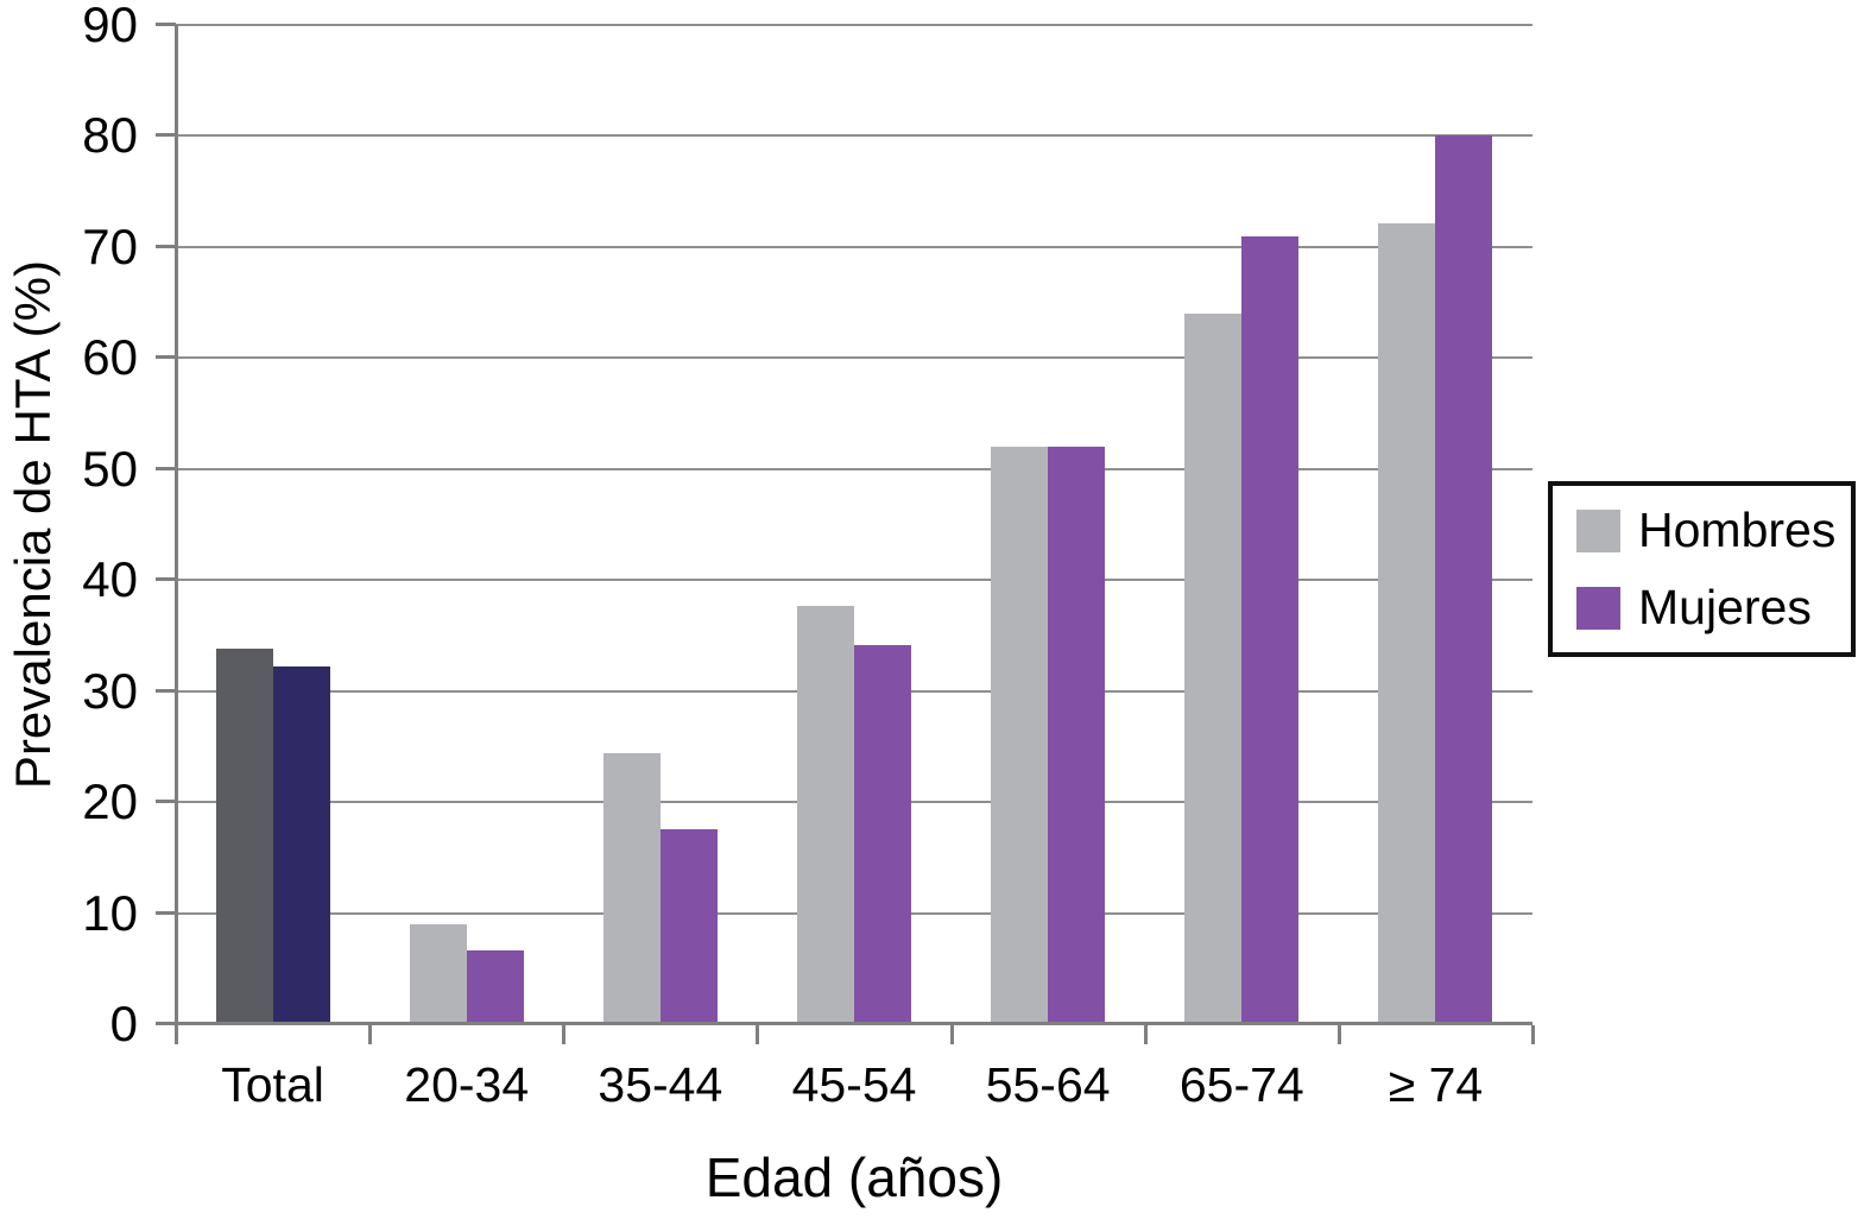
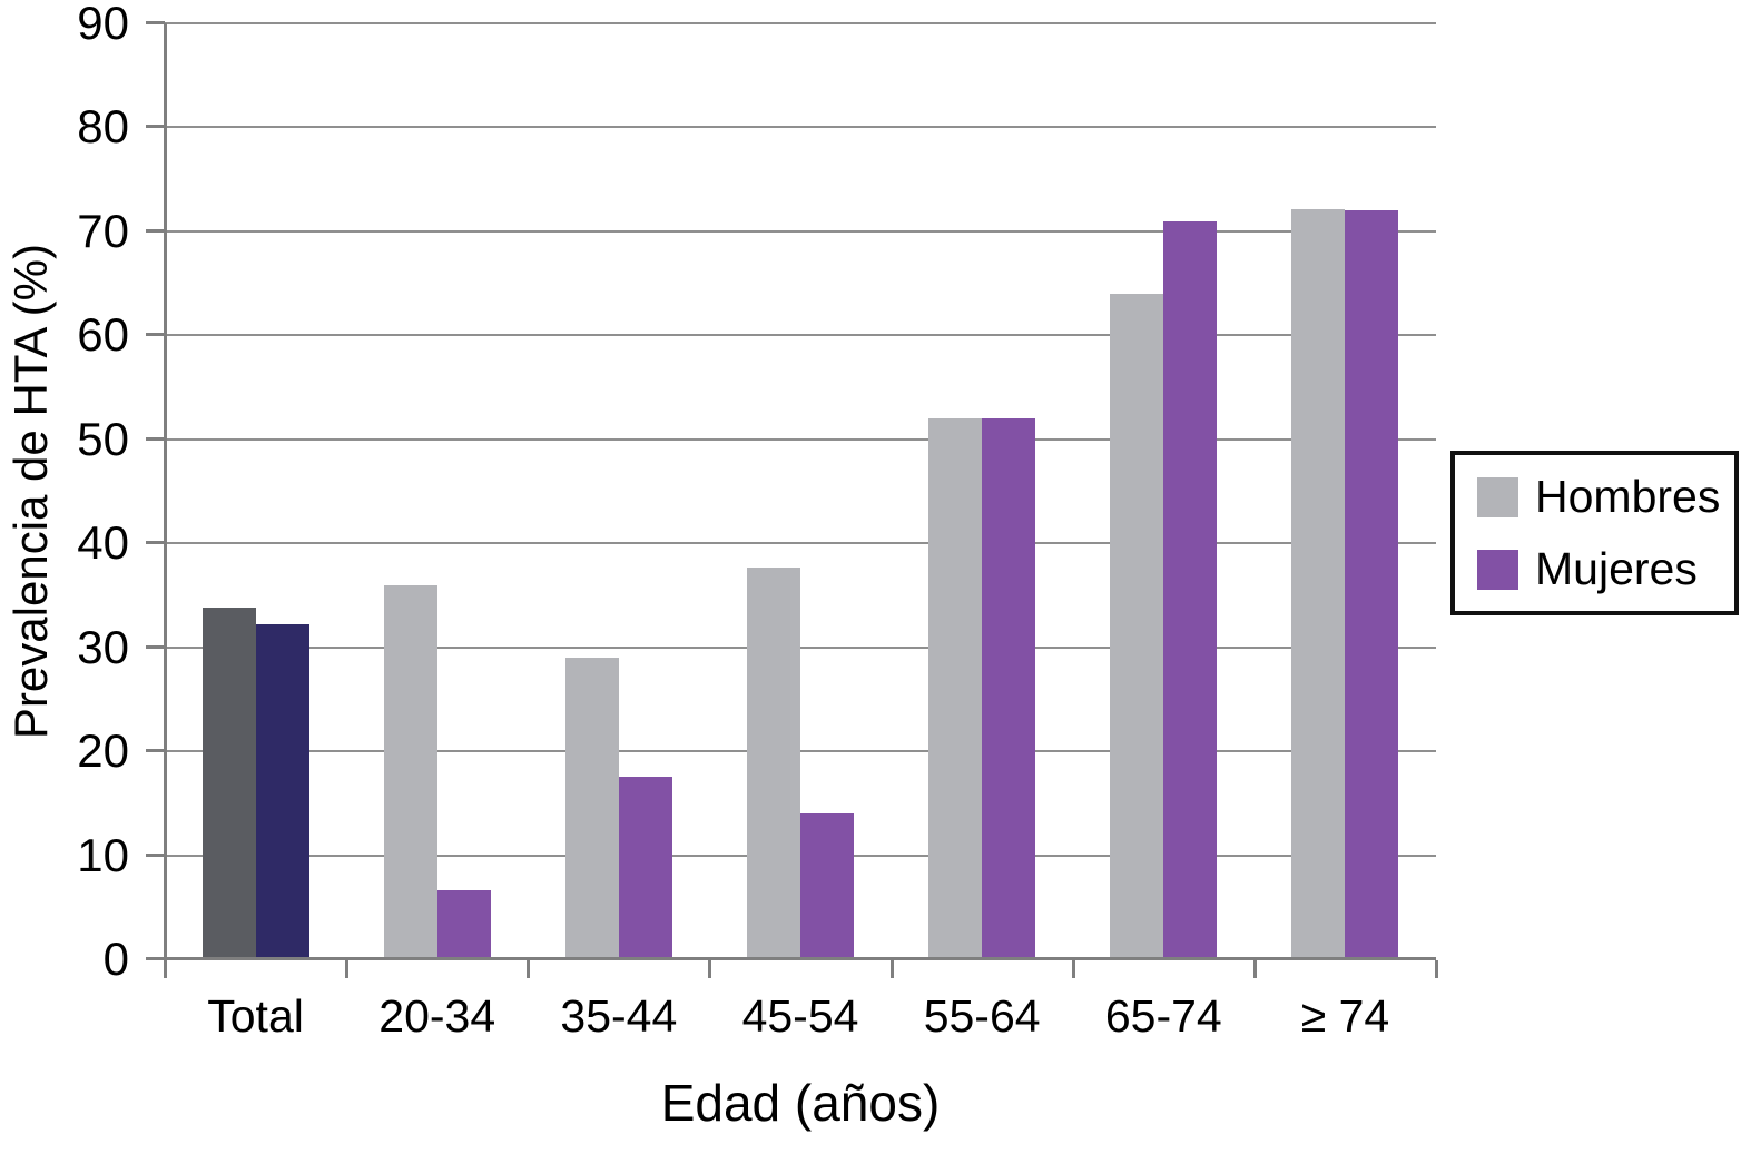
Hombres/20-34: 9 -> 36
Hombres/35-44: 24 -> 29
Mujeres/45-54: 34 -> 14
Mujeres/≥ 74: 80 -> 72
